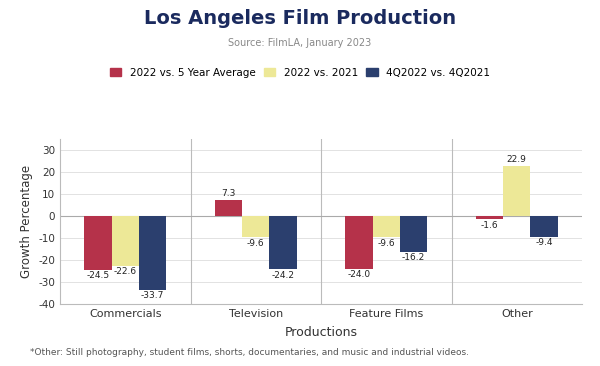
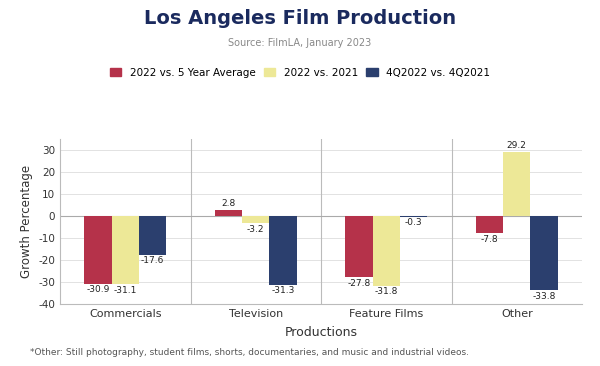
2022 vs. 5 Year Average/Commercials: -24.5 -> -30.9
2022 vs. 2021/Commercials: -22.6 -> -31.1
4Q2022 vs. 4Q2021/Commercials: -33.7 -> -17.6
2022 vs. 5 Year Average/Television: 7.3 -> 2.8
2022 vs. 2021/Television: -9.6 -> -3.2
4Q2022 vs. 4Q2021/Television: -24.2 -> -31.3
2022 vs. 5 Year Average/Feature Films: -24.0 -> -27.8
2022 vs. 2021/Feature Films: -9.6 -> -31.8
4Q2022 vs. 4Q2021/Feature Films: -16.2 -> -0.3
2022 vs. 5 Year Average/Other: -1.6 -> -7.8
2022 vs. 2021/Other: 22.9 -> 29.2
4Q2022 vs. 4Q2021/Other: -9.4 -> -33.8
